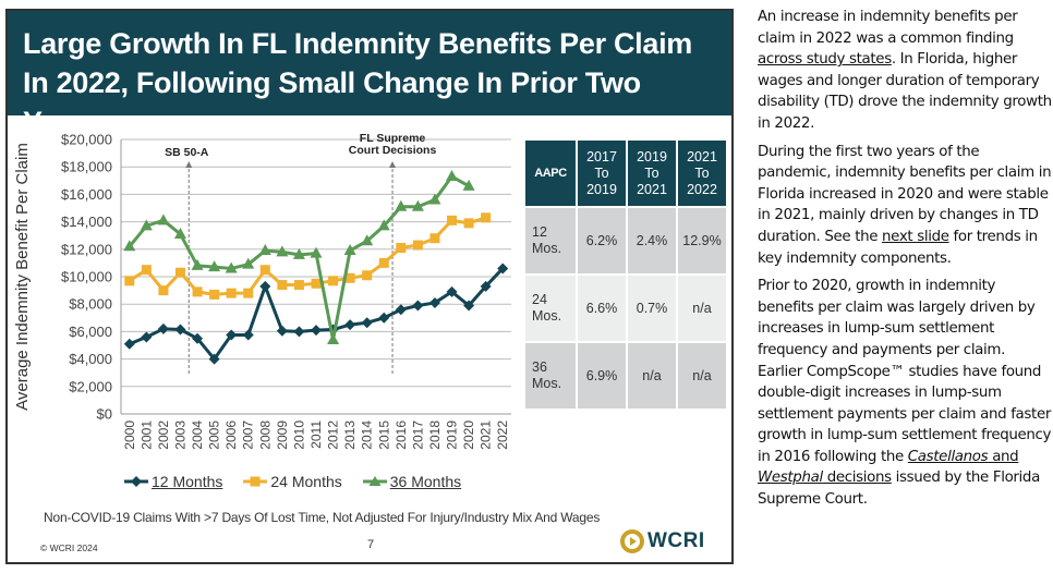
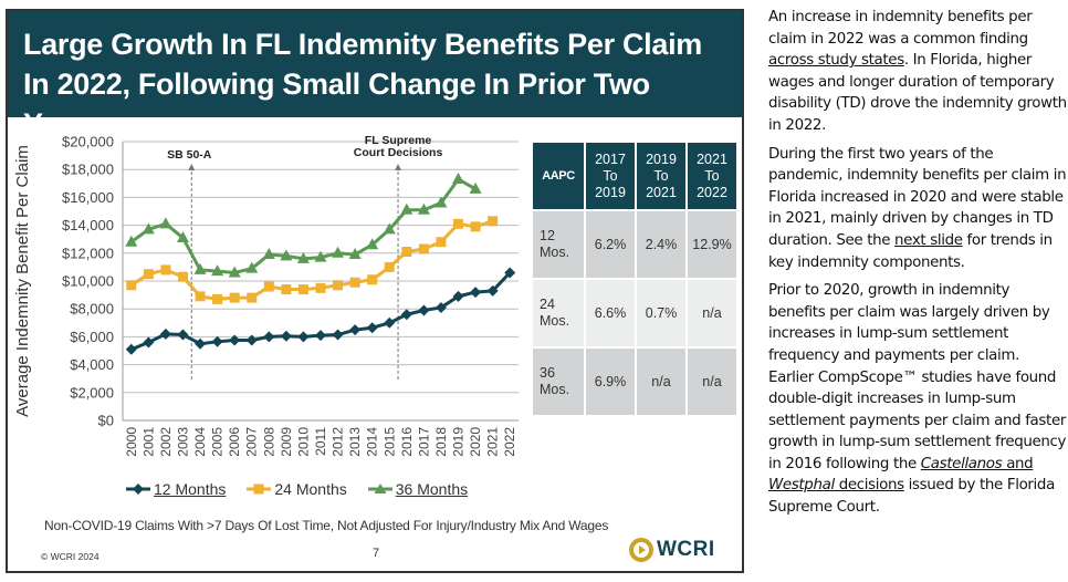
36 Months/2000: $12200 -> $12800
24 Months/2002: $9000 -> $10800
12 Months/2005: $4000 -> $5600
12 Months/2008: $9300 -> $6000
24 Months/2008: $10500 -> $9600
36 Months/2012: $5400 -> $12000
12 Months/2020: $7900 -> $9200
